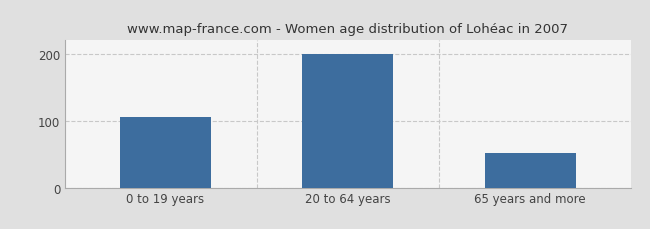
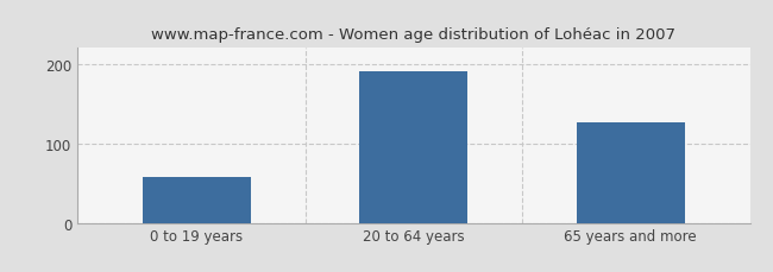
0 to 19 years: 105 -> 58
20 to 64 years: 199 -> 190
65 years and more: 52 -> 126
